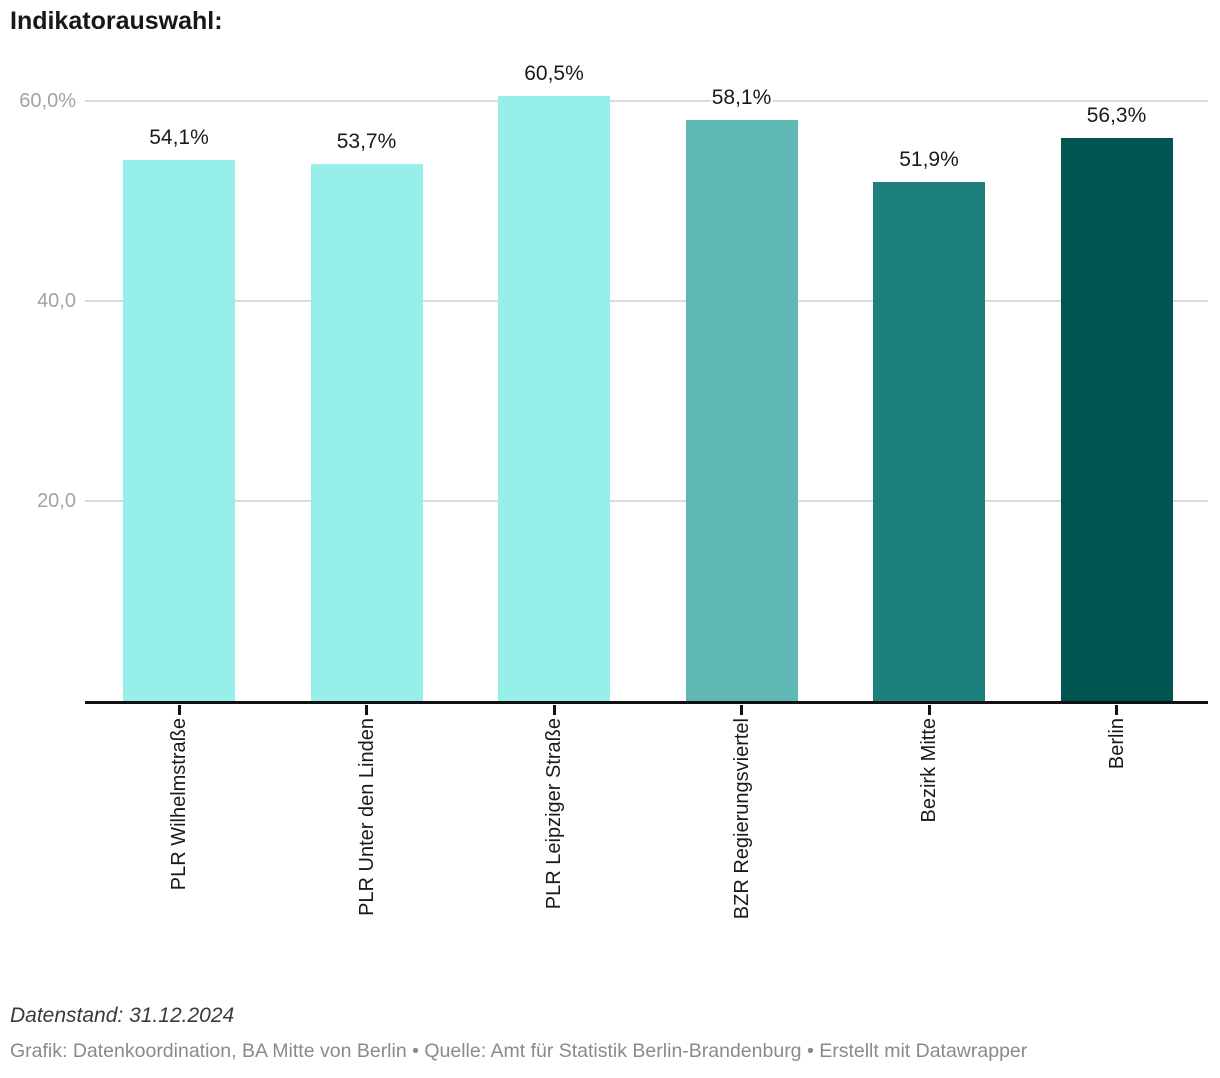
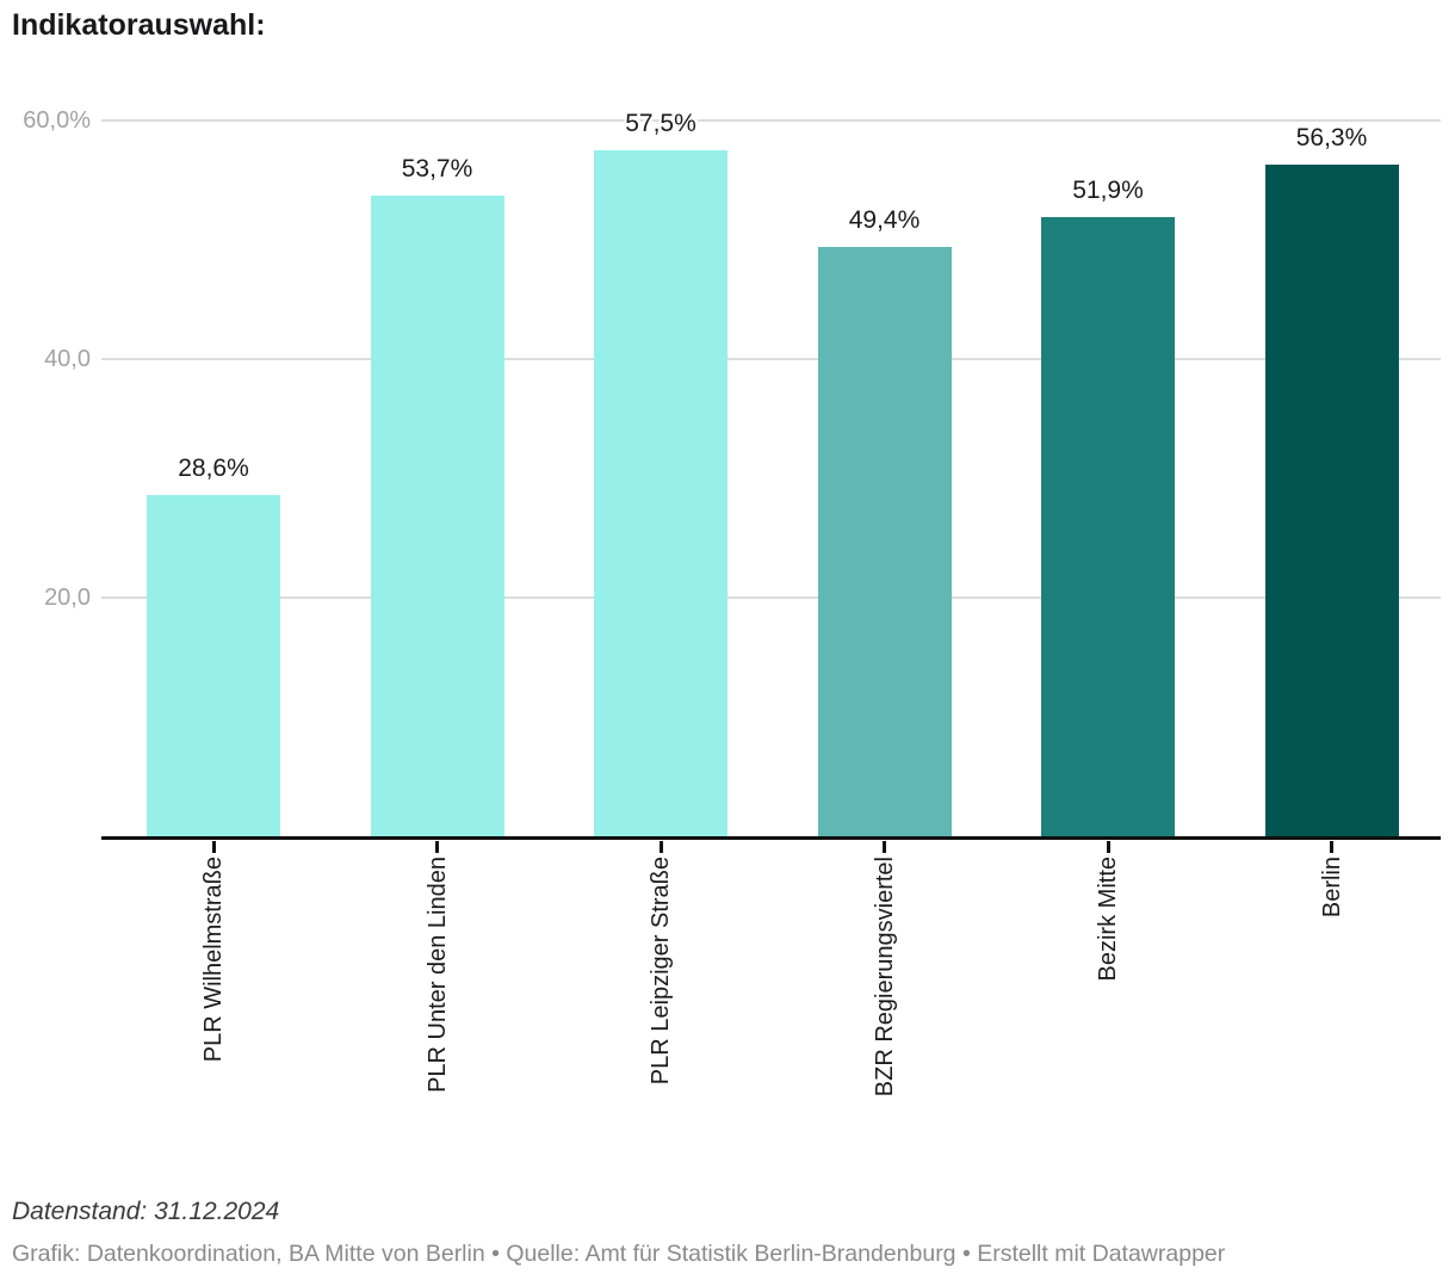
PLR Wilhelmstraße: 54,1% -> 28,6%
PLR Leipziger Straße: 60,5% -> 57,5%
BZR Regierungsviertel: 58,1% -> 49,4%
